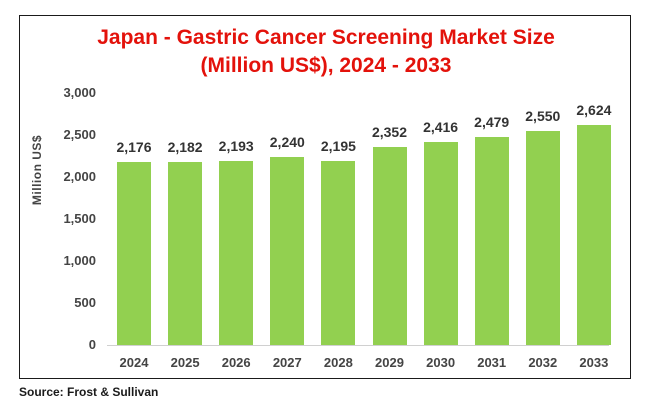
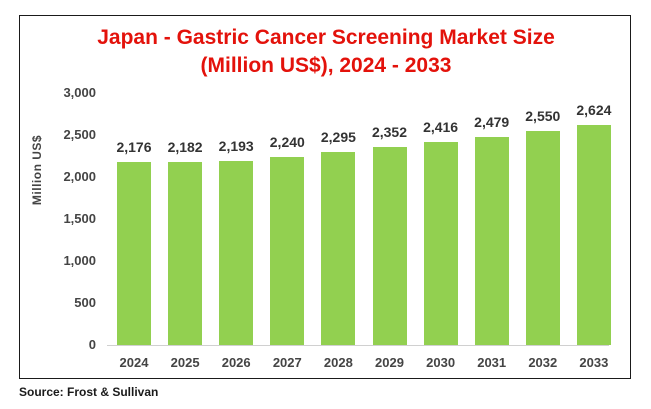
2028: 2,195 -> 2,295
